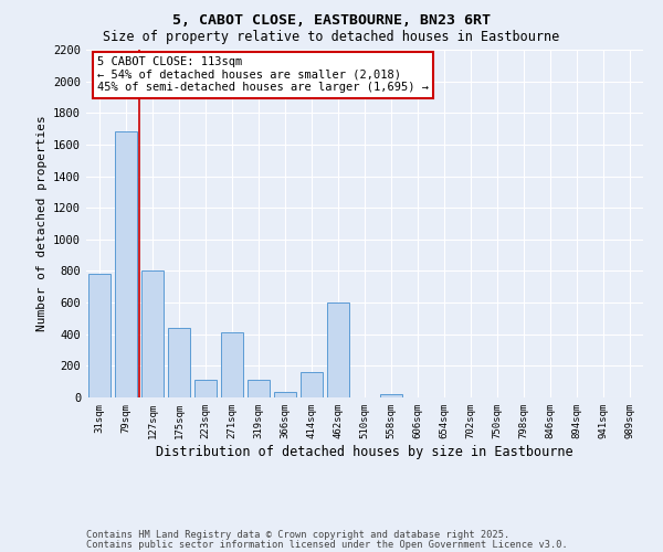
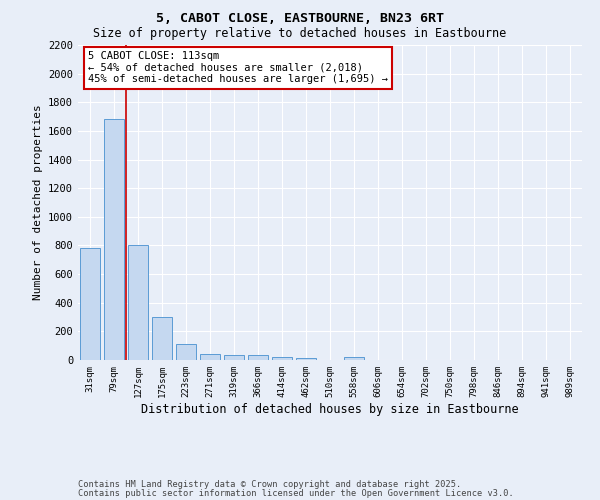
175sqm: 440 -> 300
271sqm: 410 -> 40
319sqm: 110 -> 40
414sqm: 160 -> 20
462sqm: 600 -> 20
